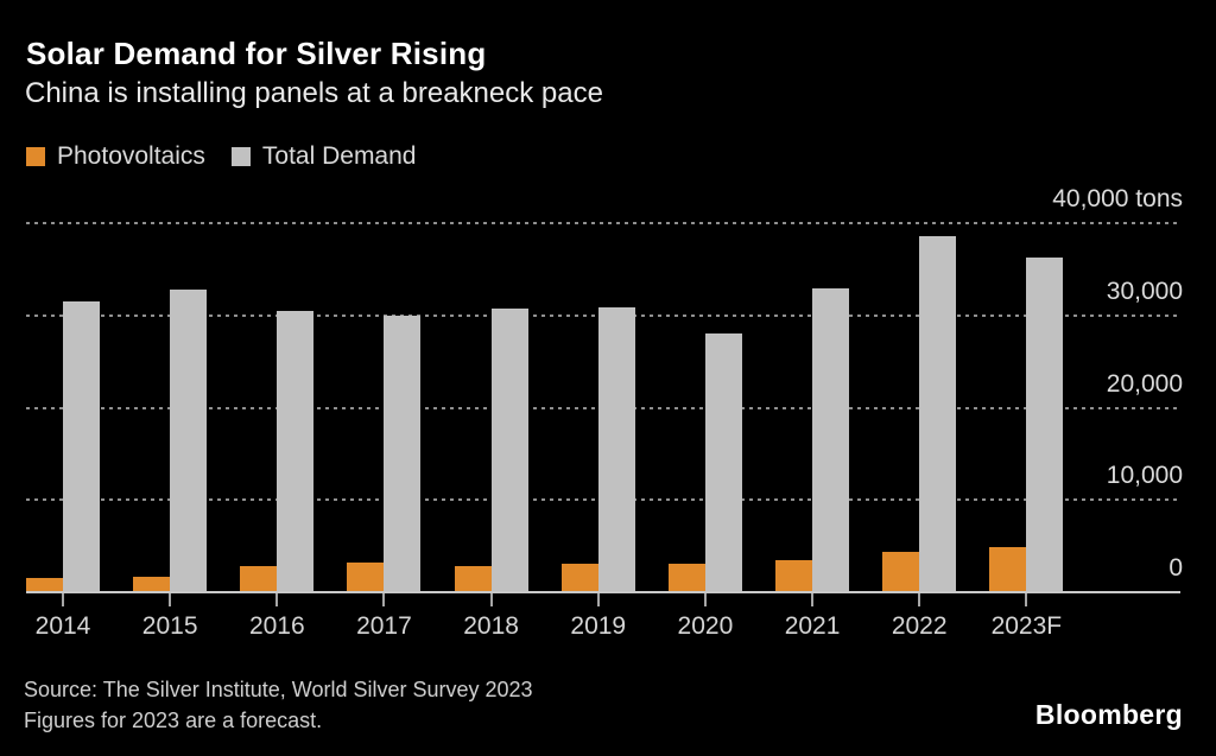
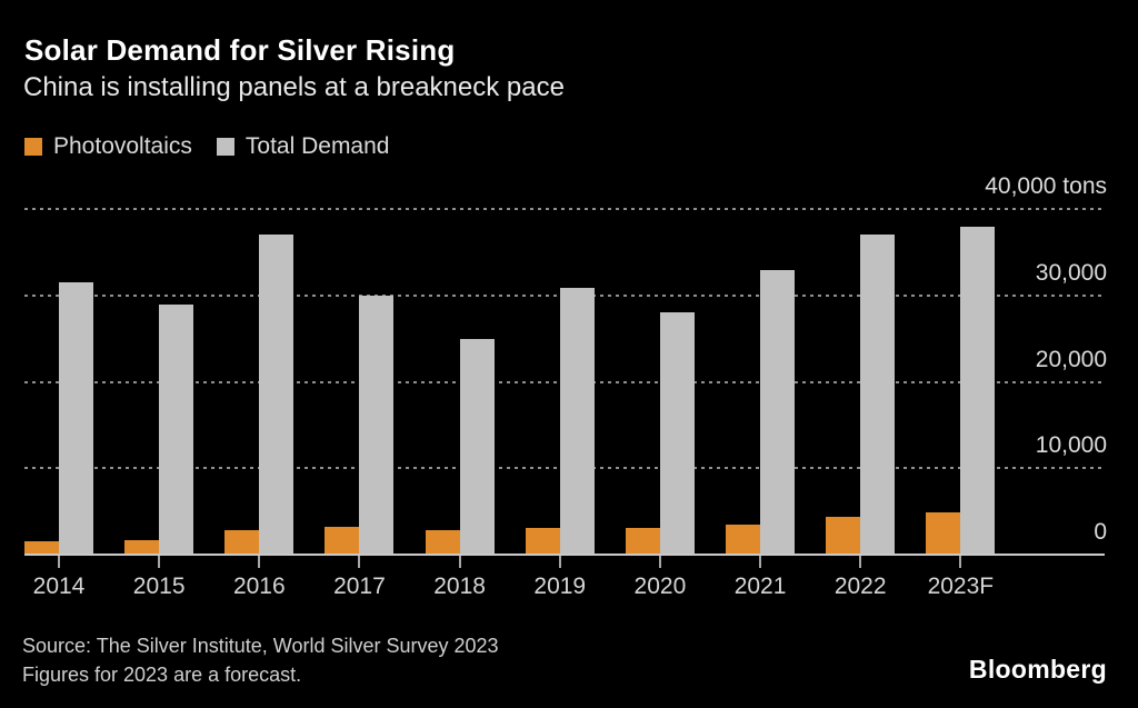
Total Demand/2015: 33000 -> 29000
Total Demand/2016: 30000 -> 37000
Total Demand/2018: 31000 -> 25000
Total Demand/2022: 39000 -> 37000
Total Demand/2023F: 36000 -> 38000
